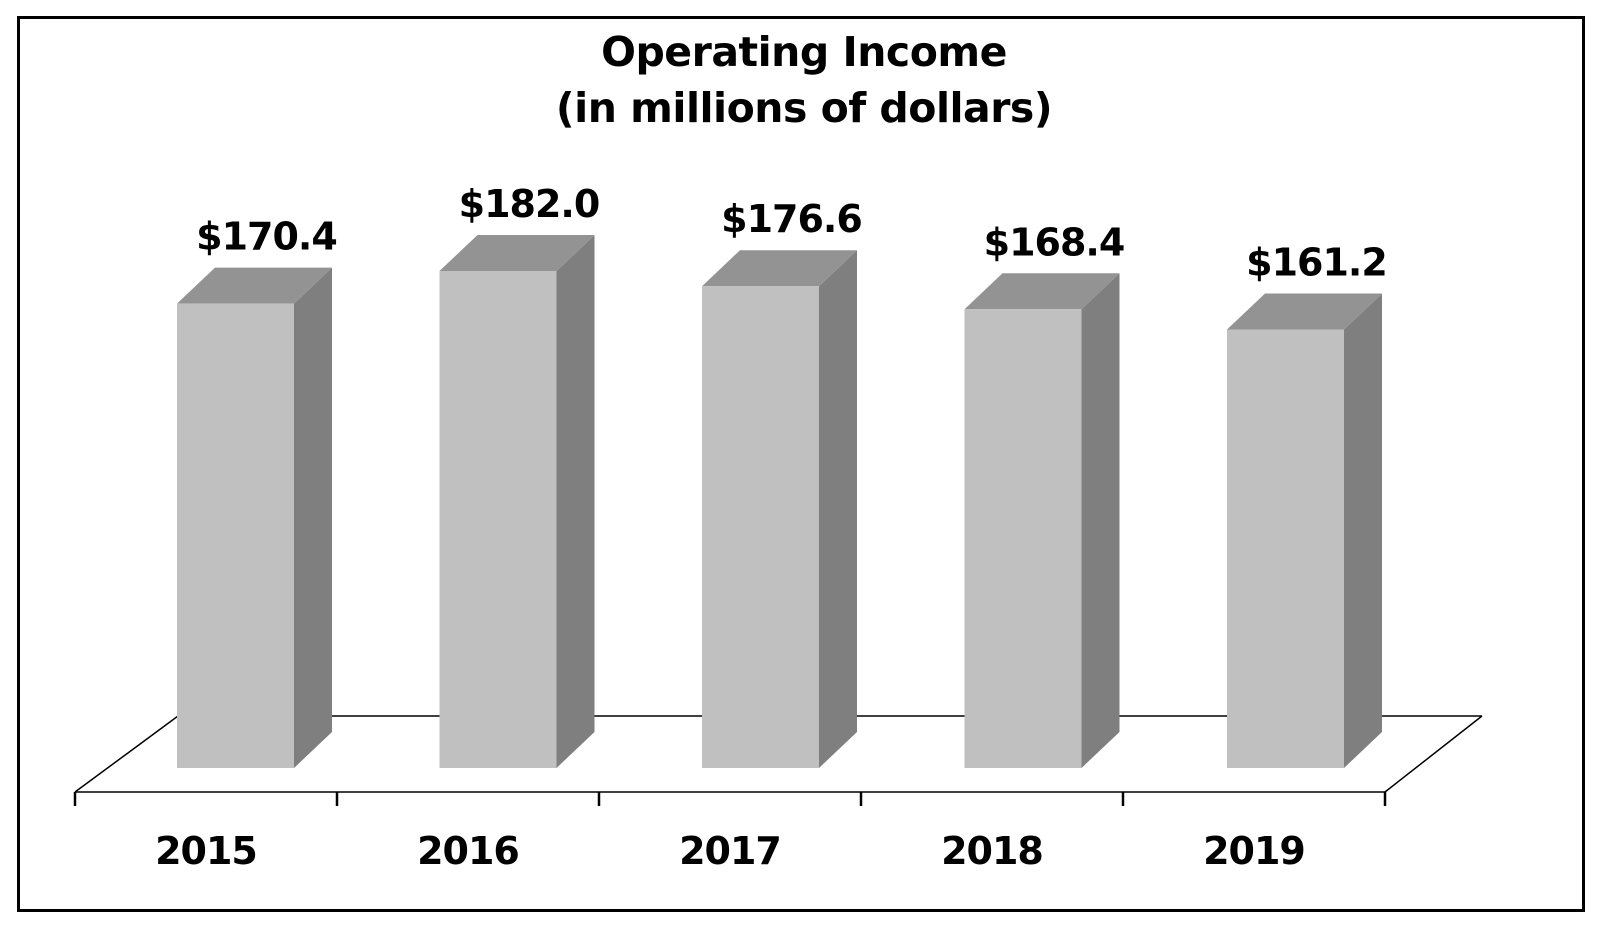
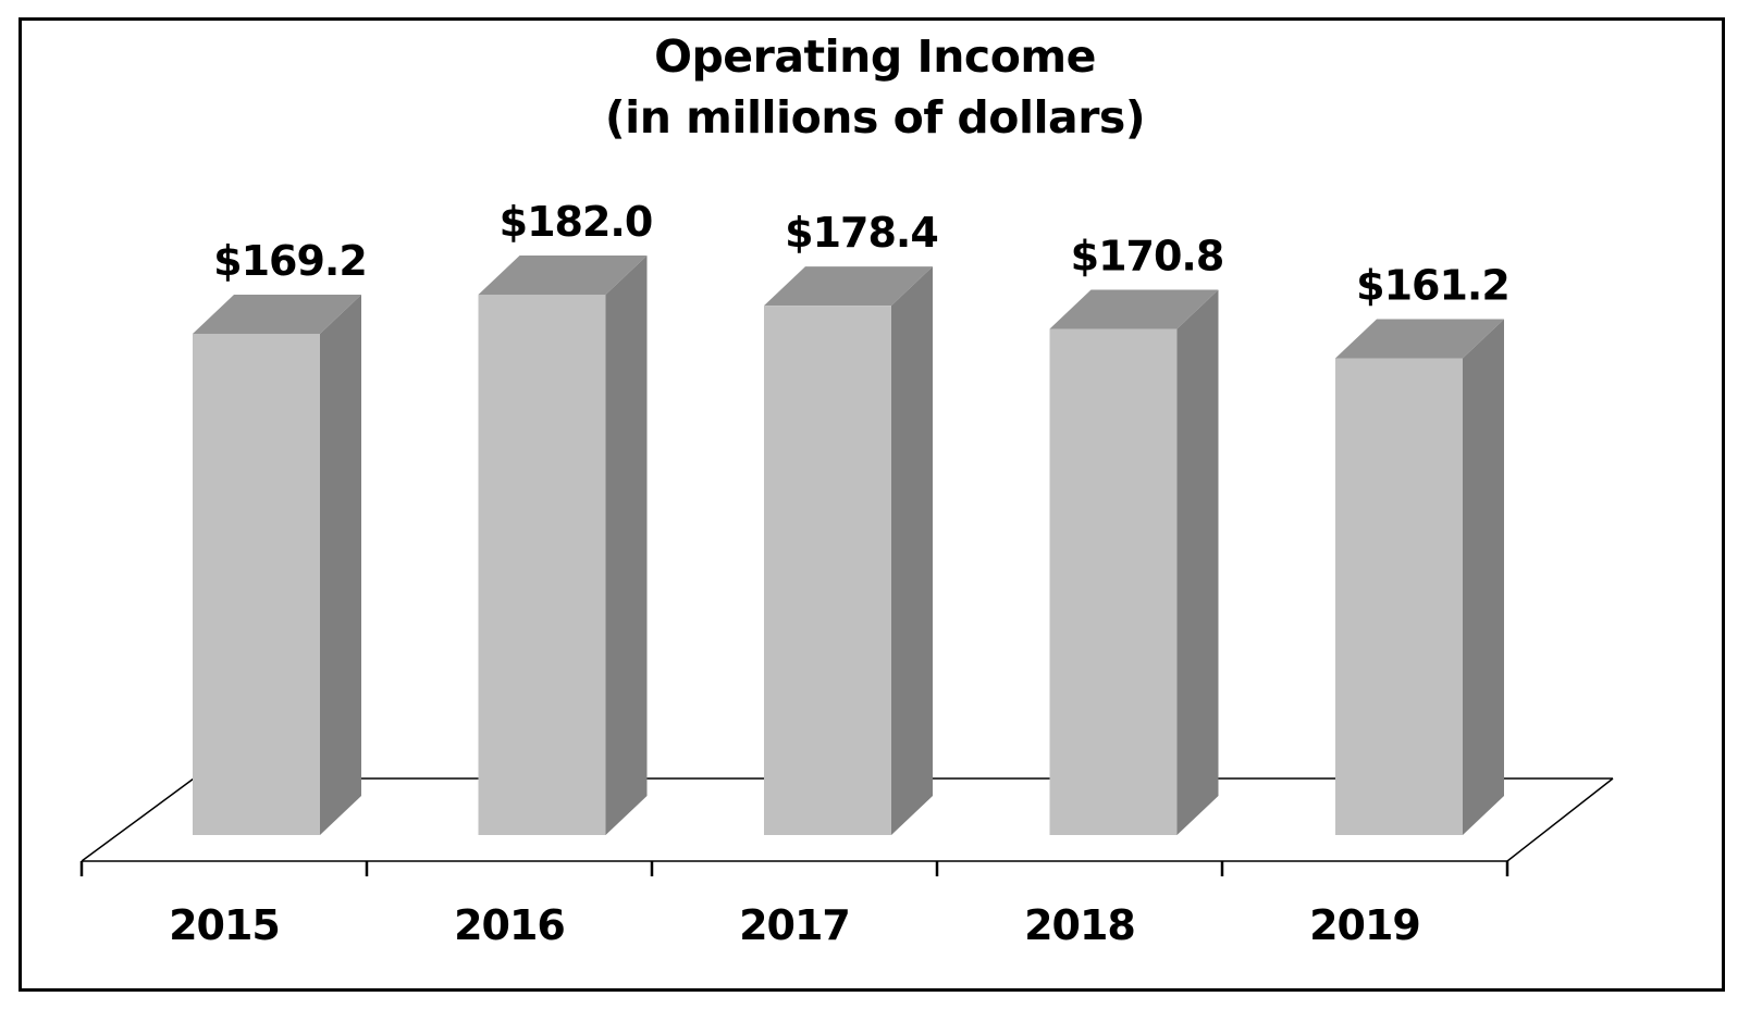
2015: $170.4 -> $169.2
2017: $176.6 -> $178.4
2018: $168.4 -> $170.8
